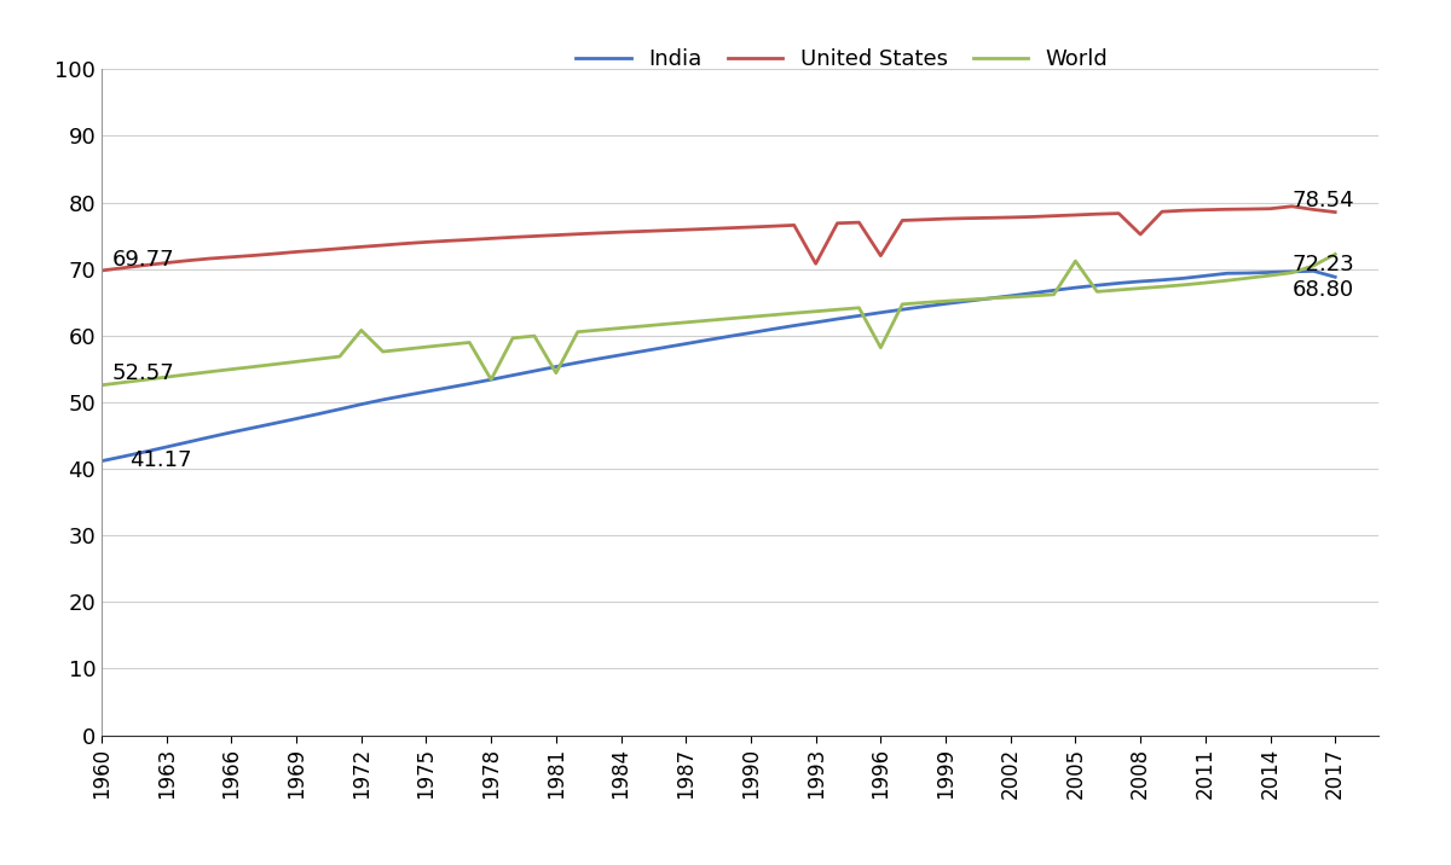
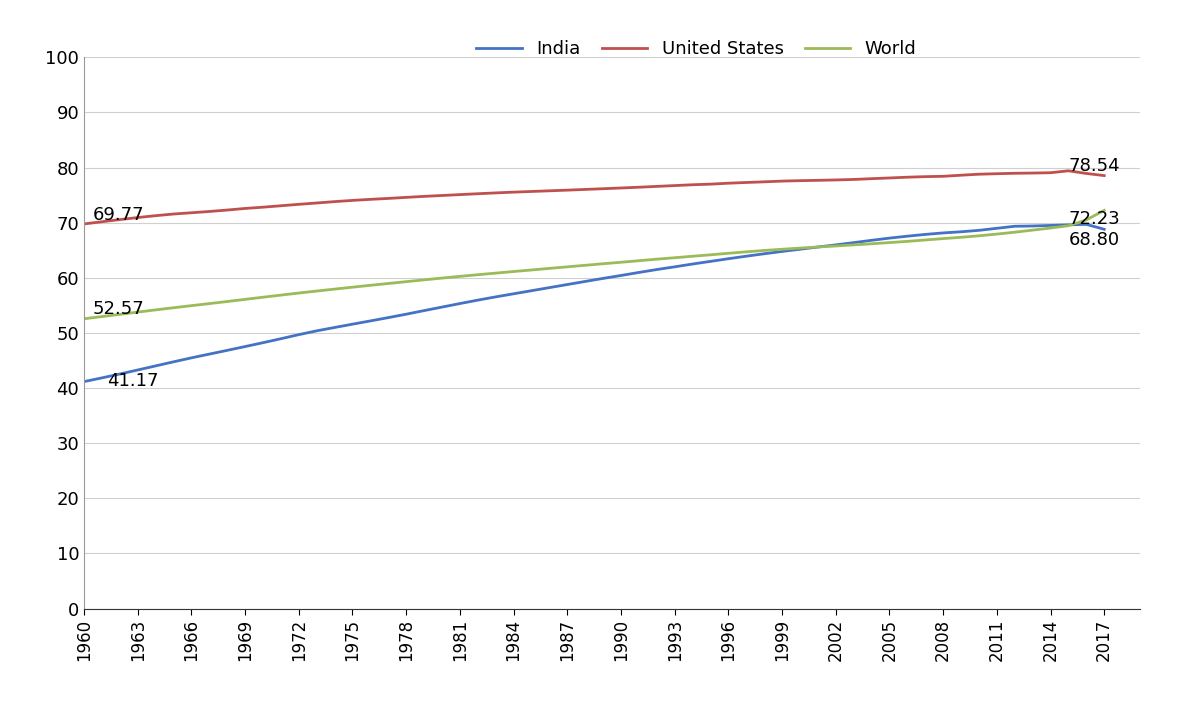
World/1972: 60.8 -> 57.2
World/1978: 53.4 -> 59.3
World/1981: 54.4 -> 60.3
United States/1993: 70.8 -> 76.7
United States/1996: 72.0 -> 77.2
World/1996: 58.2 -> 64.5
World/2005: 71.2 -> 66.4
United States/2008: 75.2 -> 78.4
